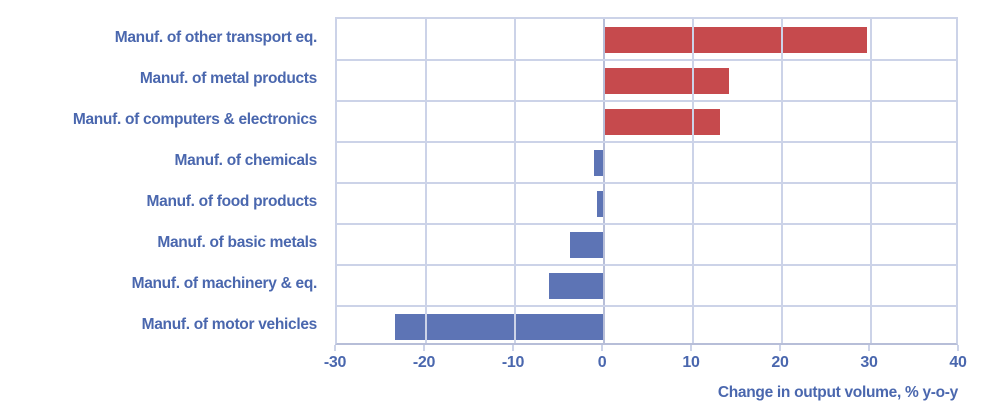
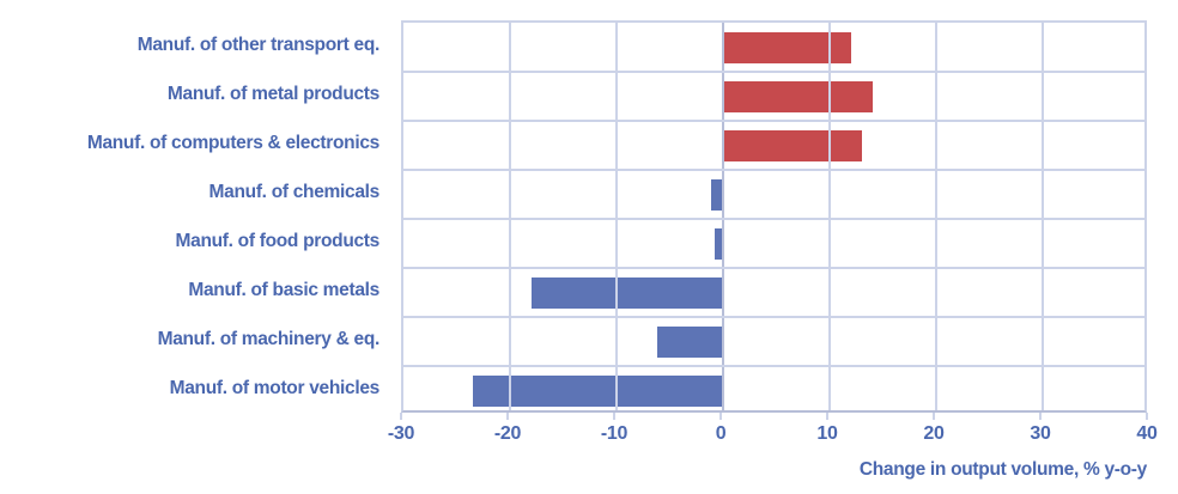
Manuf. of other transport eq.: 30 -> 12
Manuf. of basic metals: -4 -> -18
